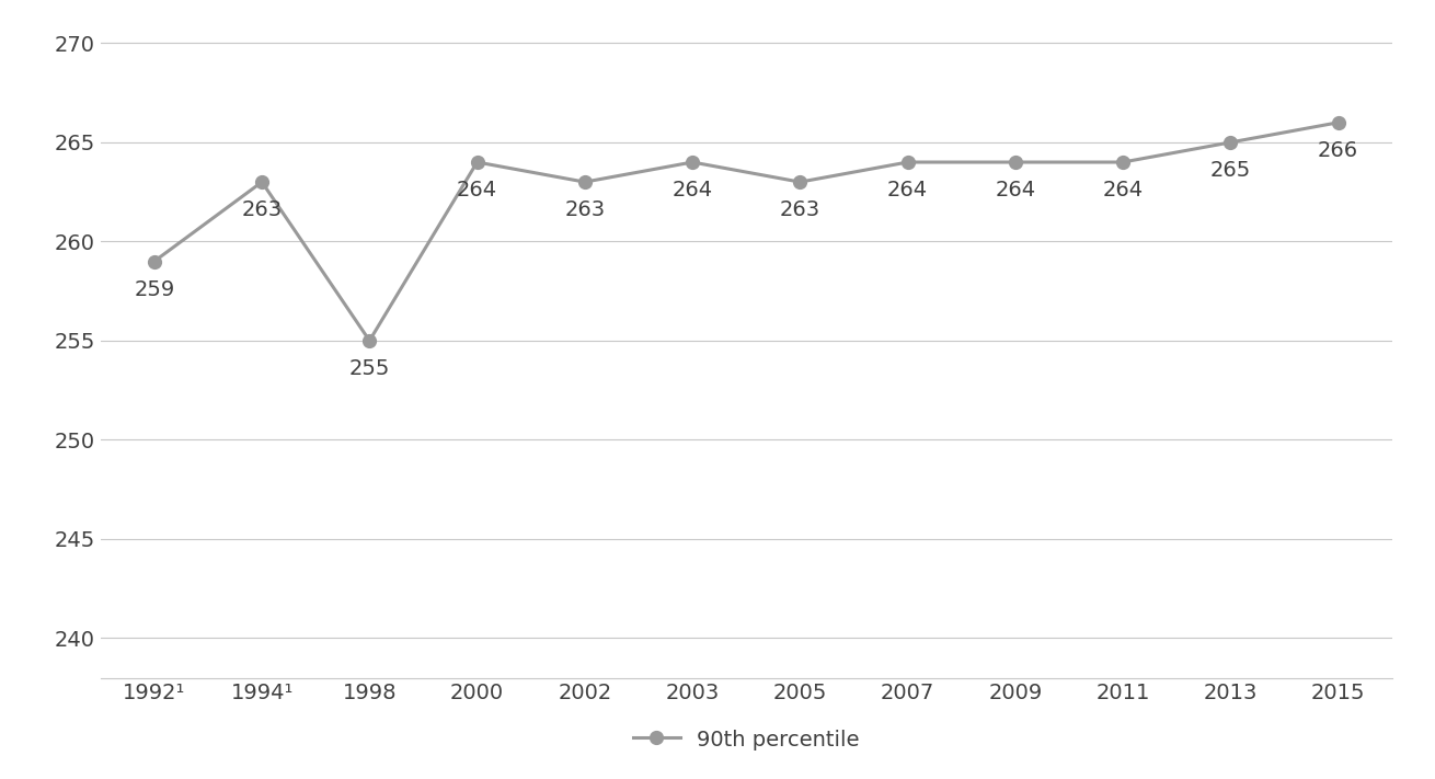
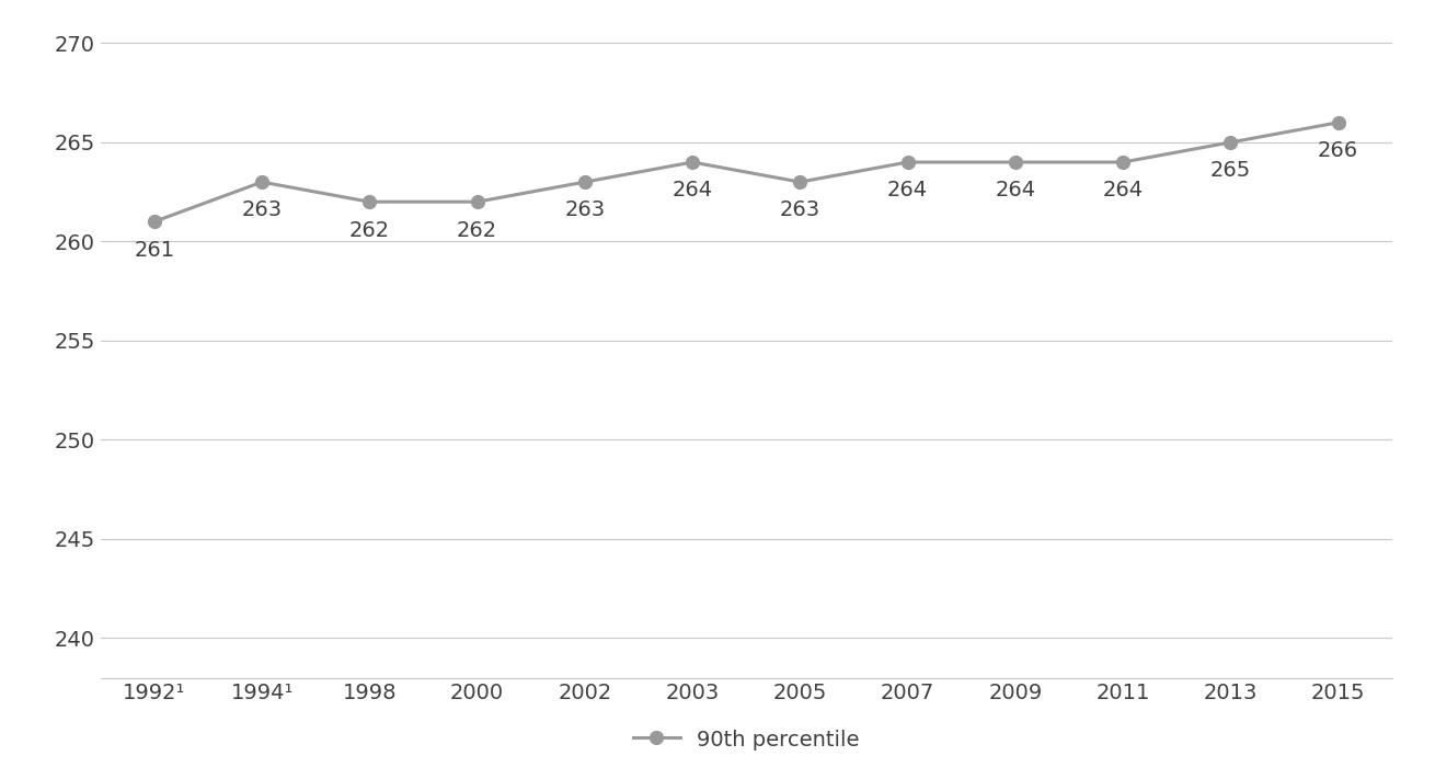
1992¹: 259 -> 261
1998: 255 -> 262
2000: 264 -> 262
